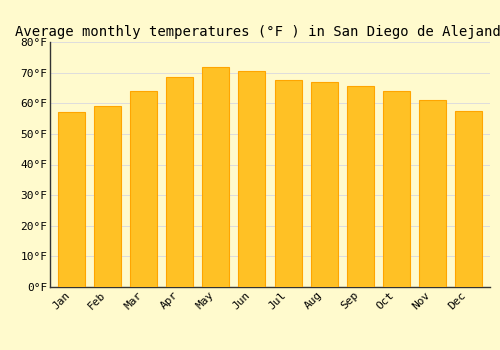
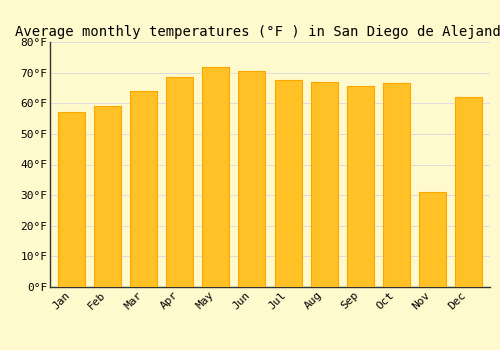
Oct: 64.0°F -> 66.5°F
Nov: 61.0°F -> 31.0°F
Dec: 57.5°F -> 62.0°F
